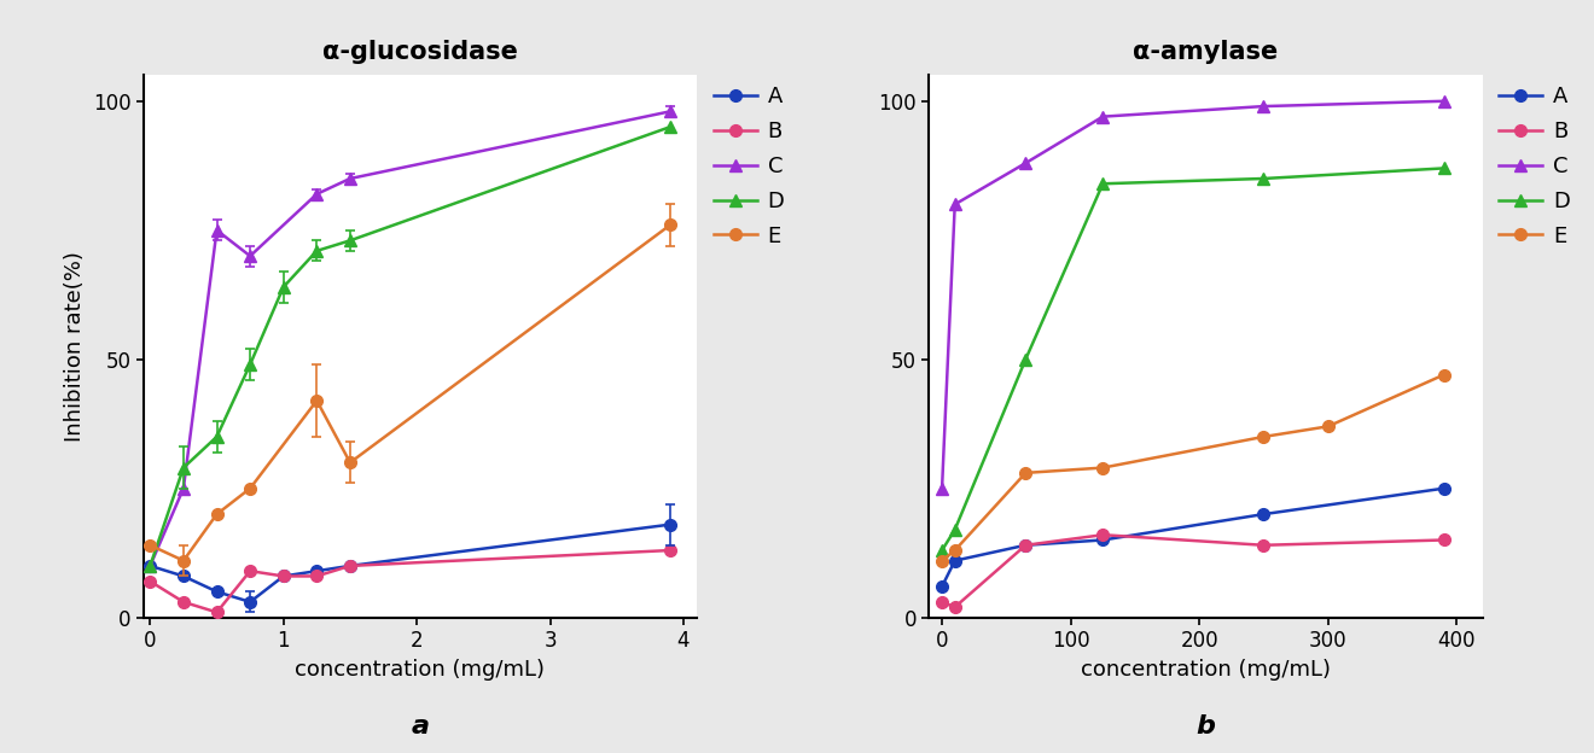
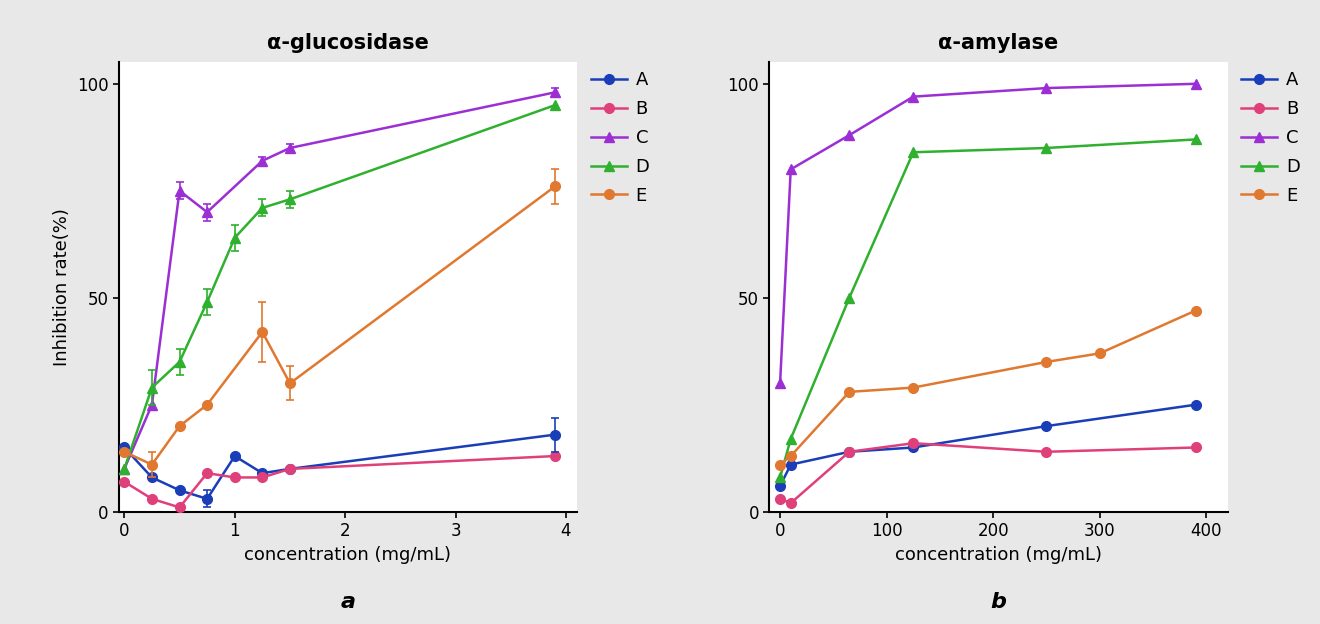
α-glucosidase/A/0: 10 -> 15
α-glucosidase/A/1: 8 -> 13
α-amylase/C/0: 25 -> 30
α-amylase/D/0: 13 -> 8
